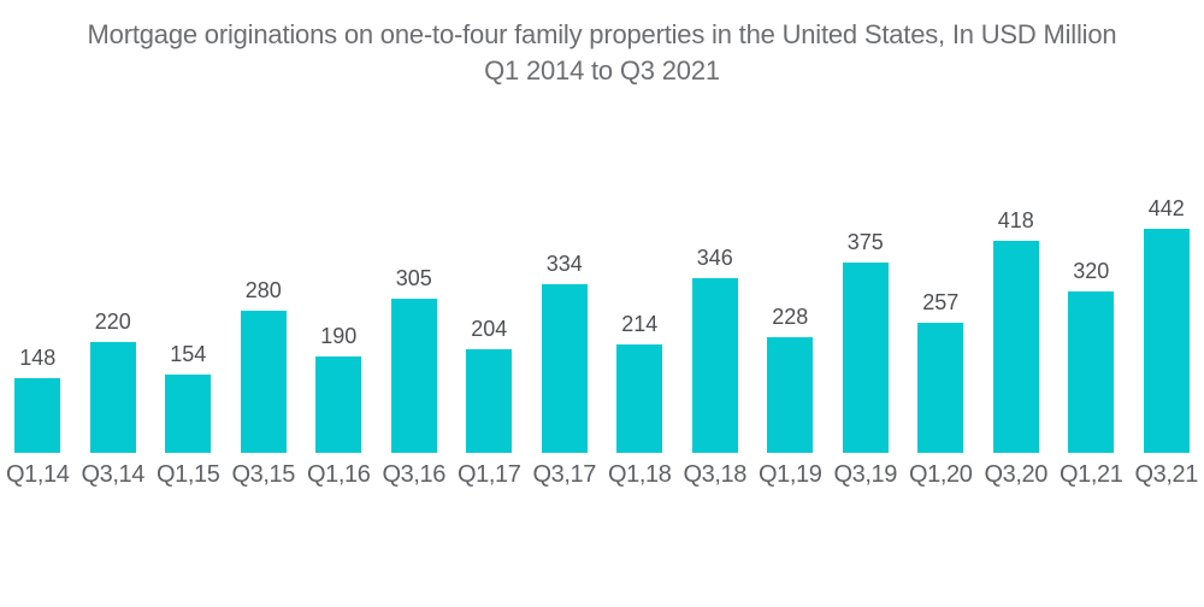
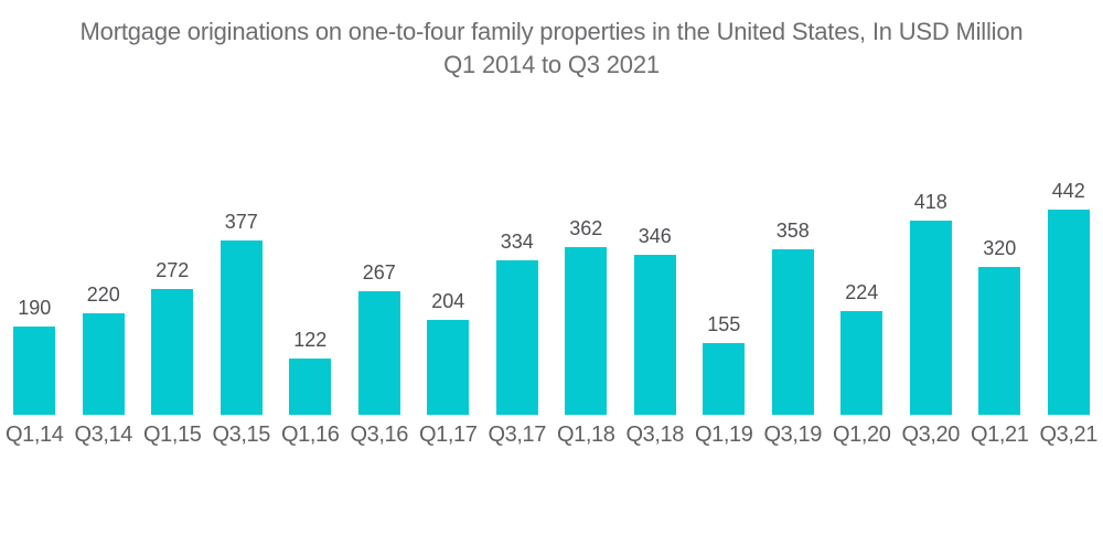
Q1,14: 148 -> 190
Q1,15: 154 -> 272
Q3,15: 280 -> 377
Q1,16: 190 -> 122
Q3,16: 305 -> 267
Q1,18: 214 -> 362
Q1,19: 228 -> 155
Q3,19: 375 -> 358
Q1,20: 257 -> 224
